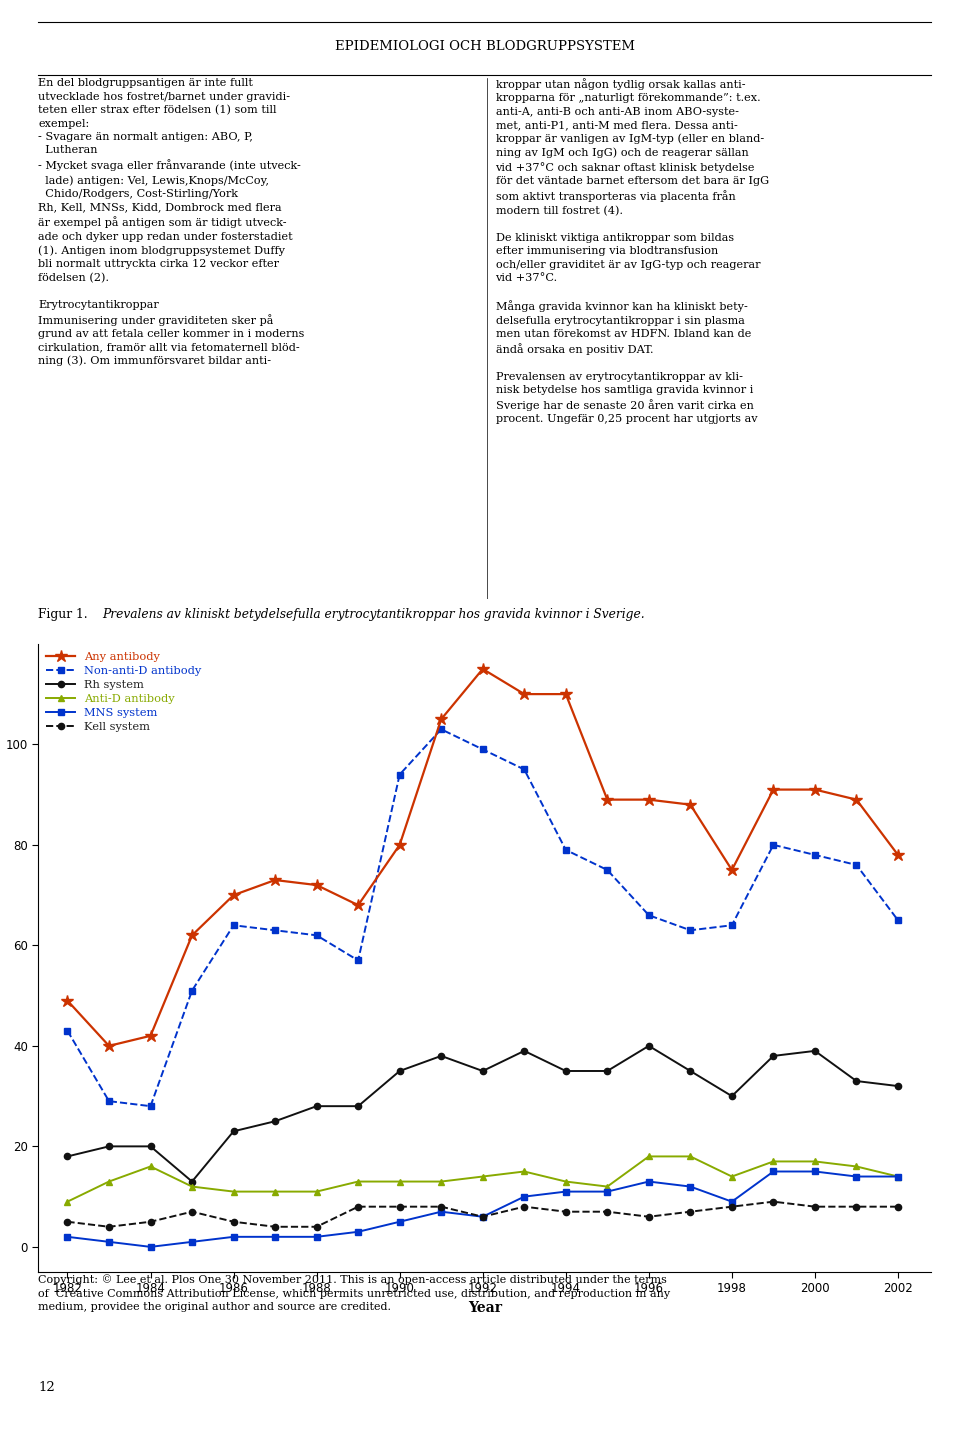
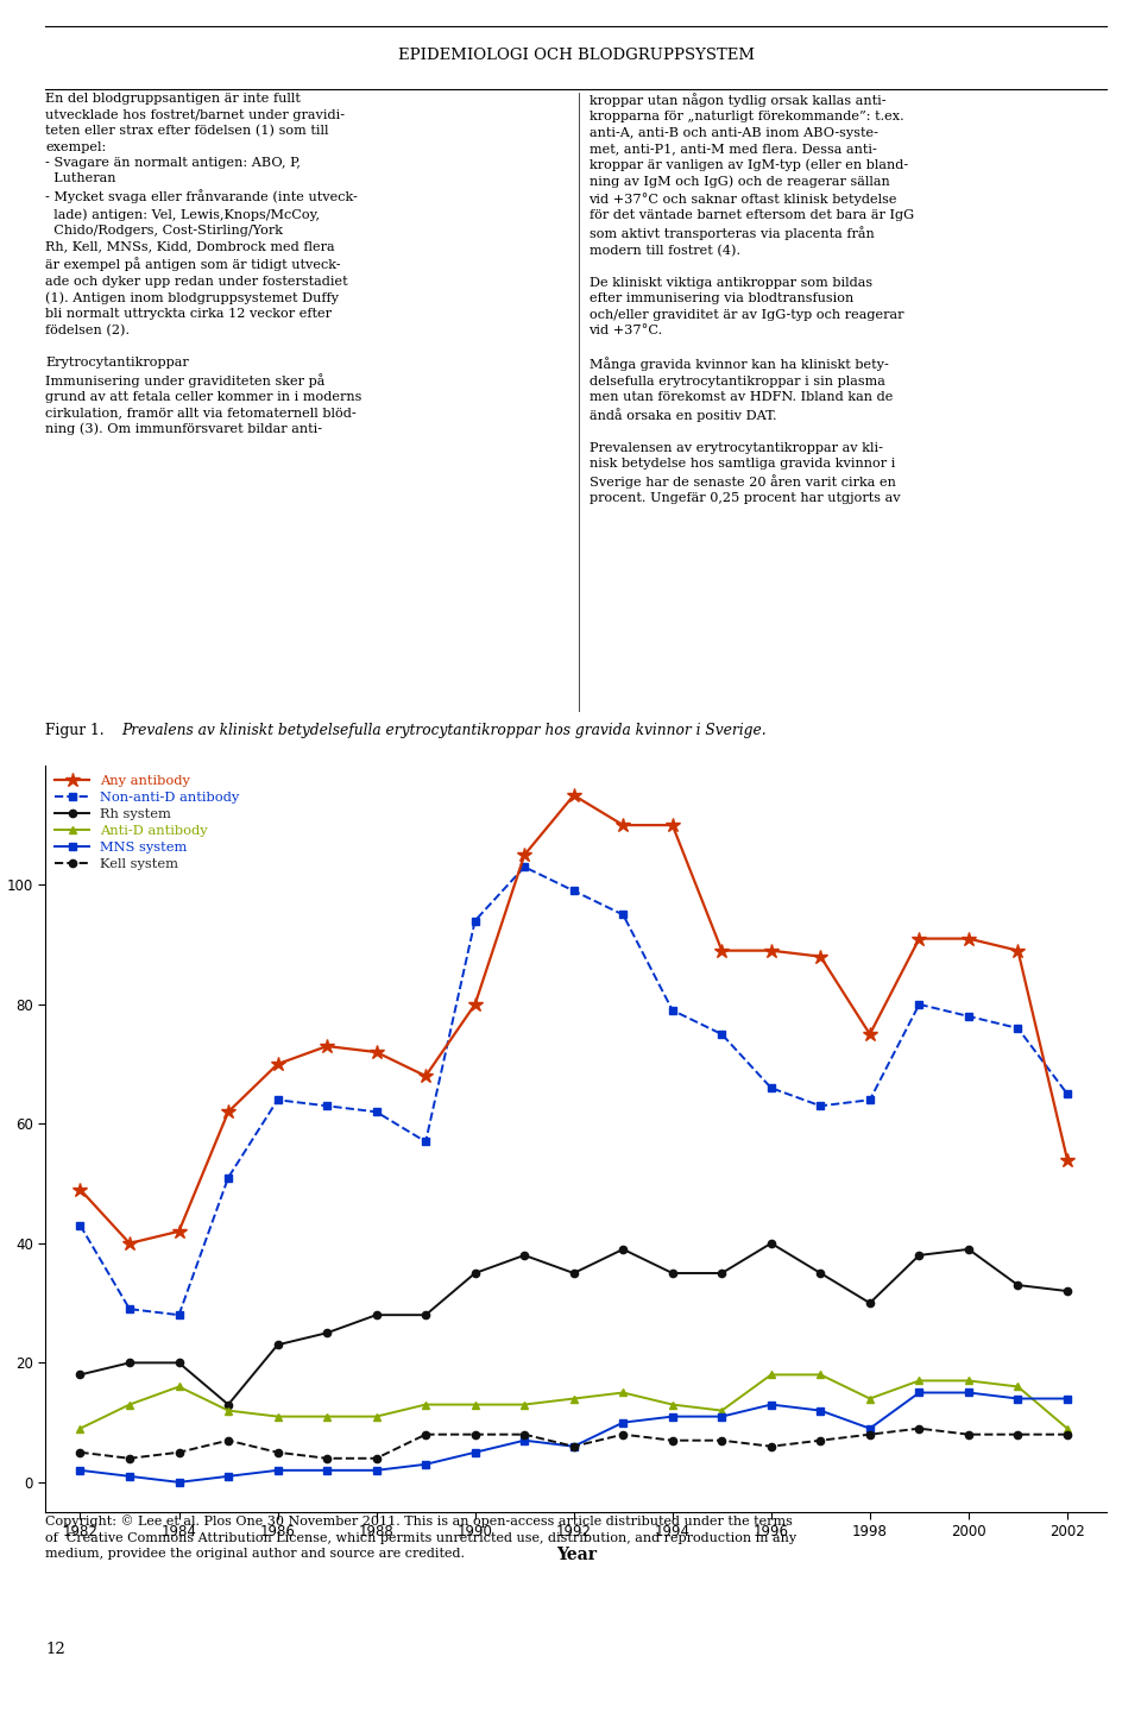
Any antibody/2002: 78 -> 54
Anti-D antibody/2002: 14 -> 9
